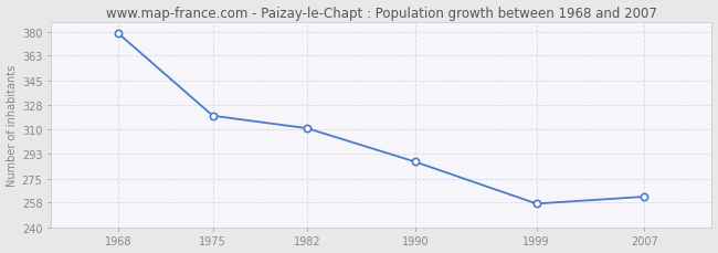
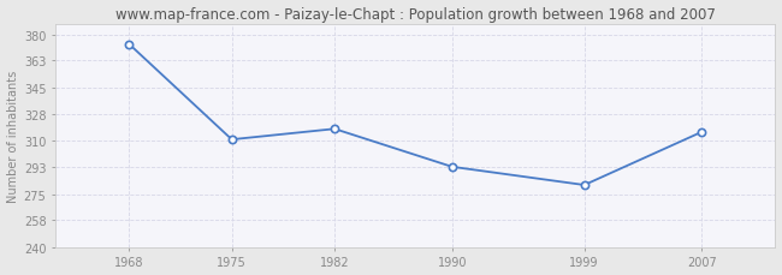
1968: 379 -> 374
1975: 320 -> 311
1982: 311 -> 318
1990: 287 -> 293
1999: 257 -> 281
2007: 262 -> 316
